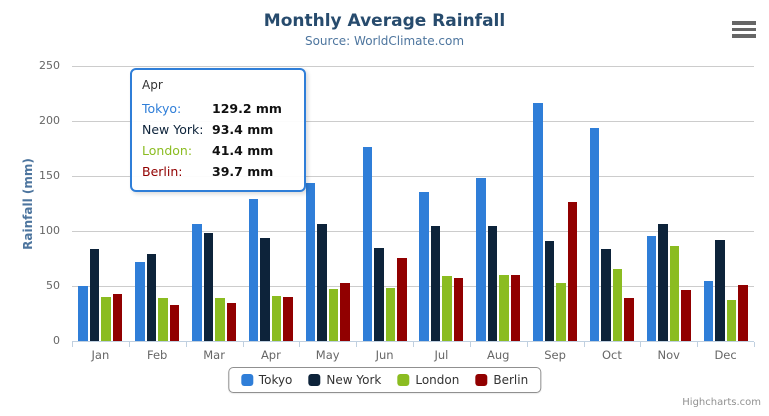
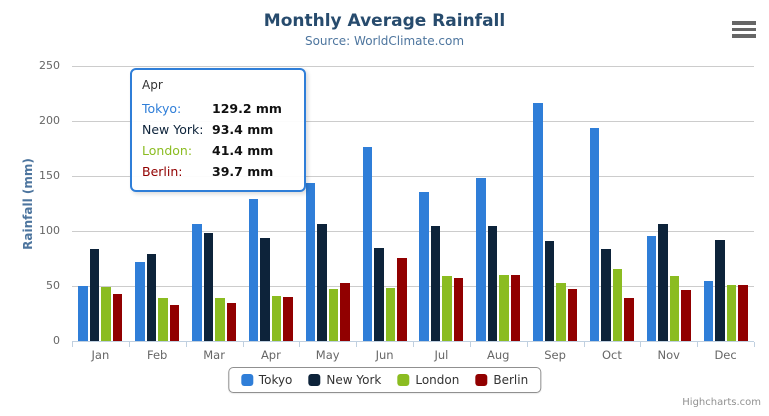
London/Jan: 40 -> 49
Berlin/Sep: 126 -> 48
London/Nov: 86 -> 59
London/Dec: 37 -> 51
